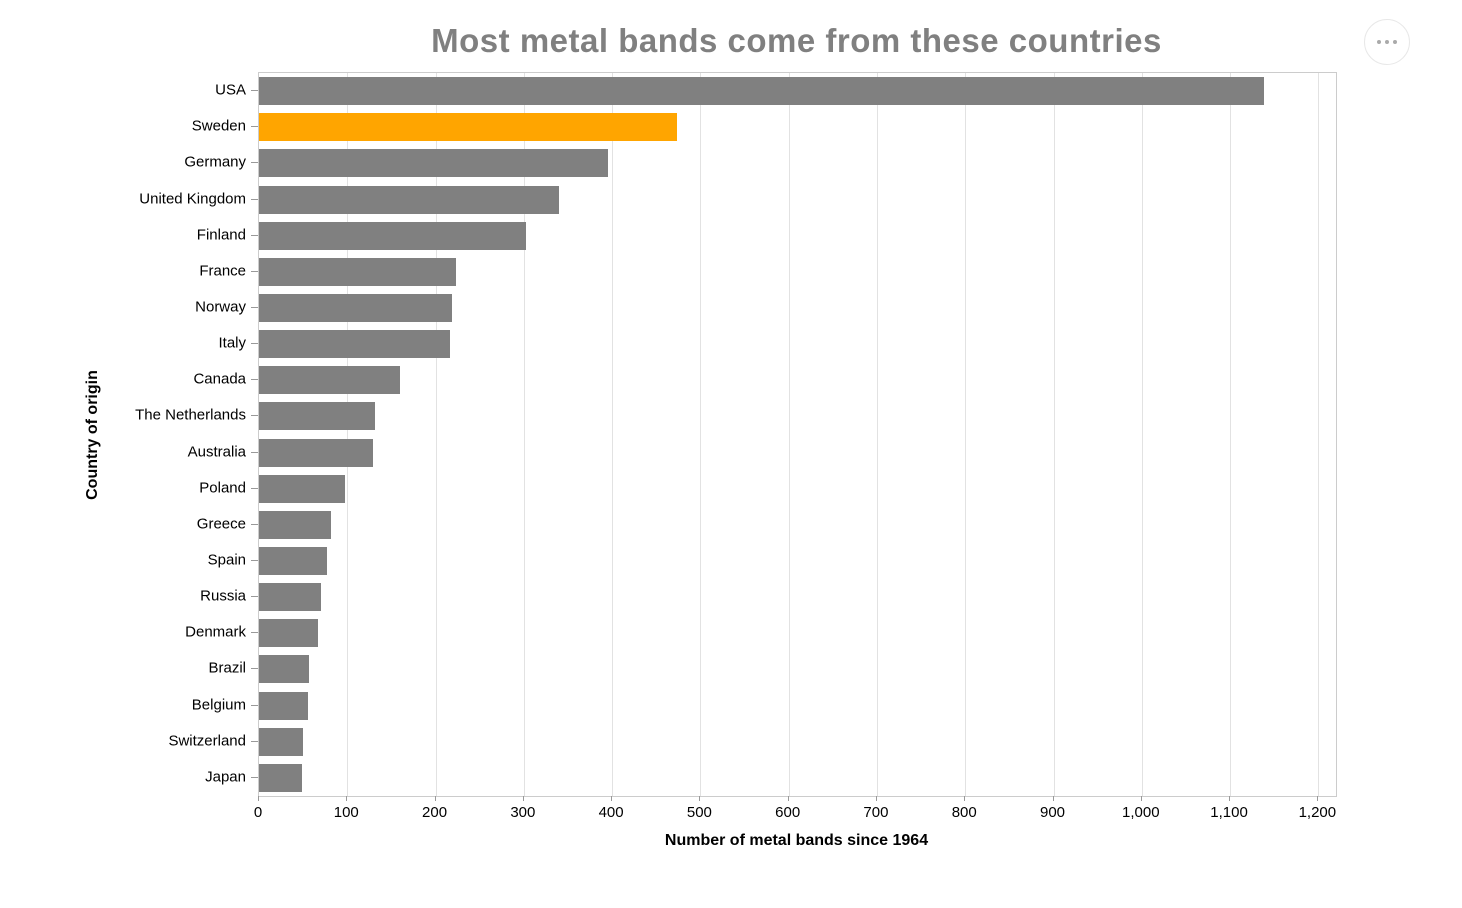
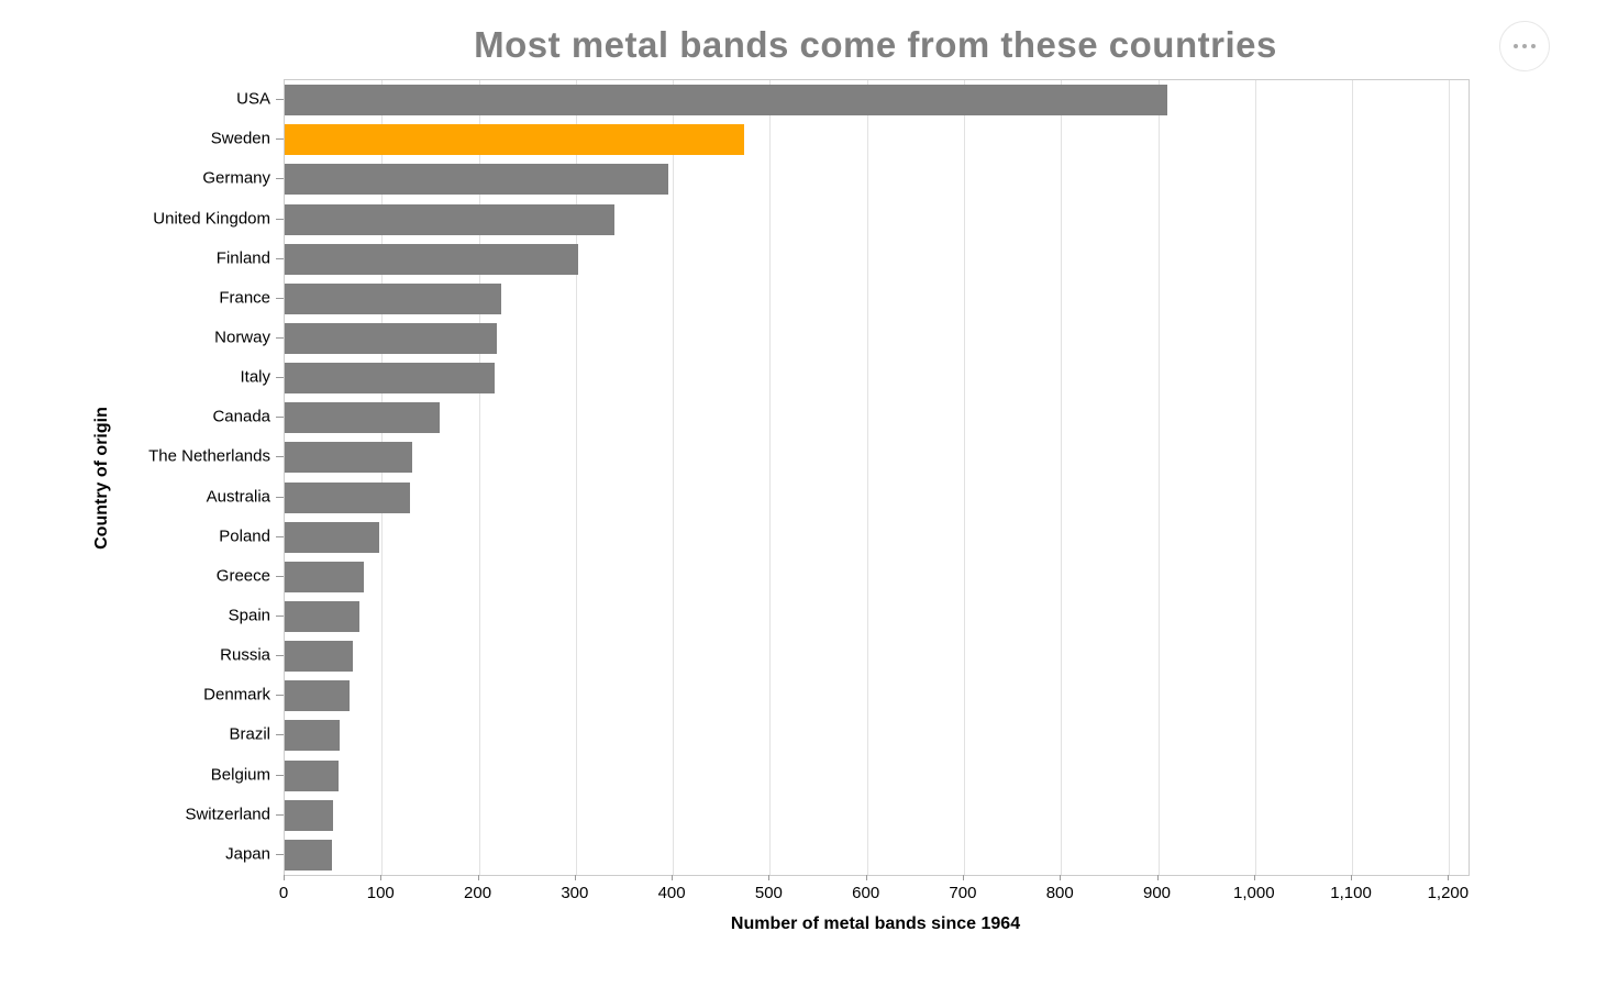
USA: 1140 -> 910
